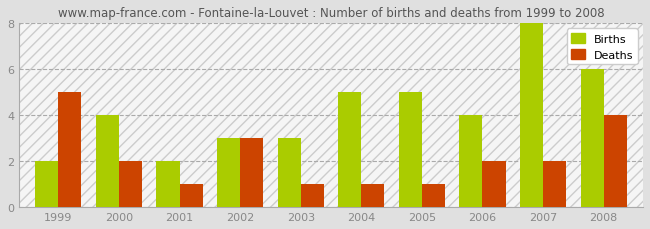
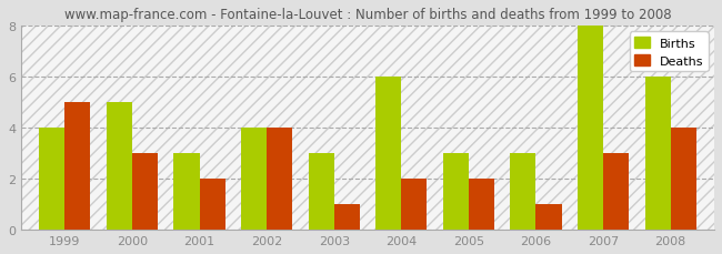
Births/1999: 2 -> 4
Births/2000: 4 -> 5
Deaths/2000: 2 -> 3
Births/2001: 2 -> 3
Deaths/2001: 1 -> 2
Births/2002: 3 -> 4
Deaths/2002: 3 -> 4
Births/2004: 5 -> 6
Deaths/2004: 1 -> 2
Births/2005: 5 -> 3
Deaths/2005: 1 -> 2
Births/2006: 4 -> 3
Deaths/2006: 2 -> 1
Deaths/2007: 2 -> 3
